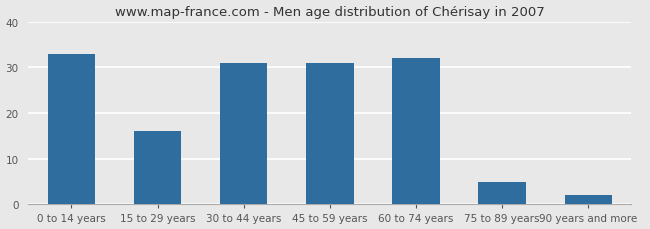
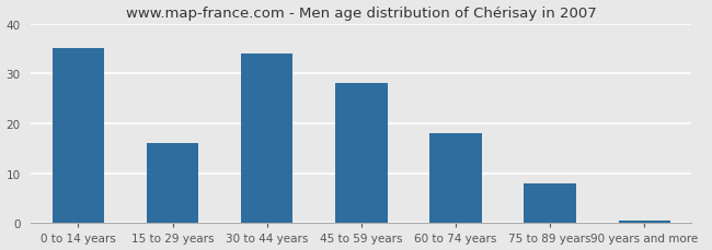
0 to 14 years: 33.0 -> 35.0
30 to 44 years: 31.0 -> 34.0
45 to 59 years: 31.0 -> 28.0
60 to 74 years: 32.0 -> 18.0
75 to 89 years: 5.0 -> 8.0
90 years and more: 2.0 -> 0.5
